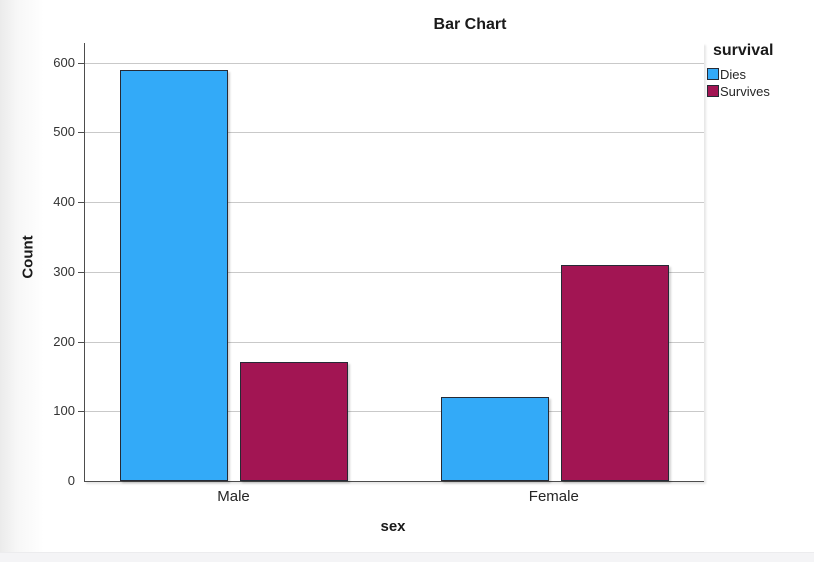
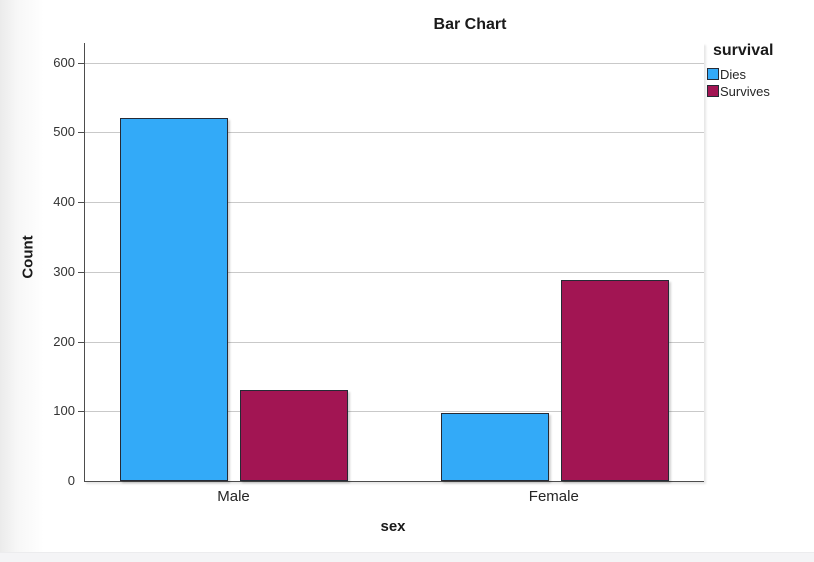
Dies/Male: 590 -> 520
Survives/Male: 170 -> 130
Dies/Female: 120 -> 100
Survives/Female: 310 -> 290
